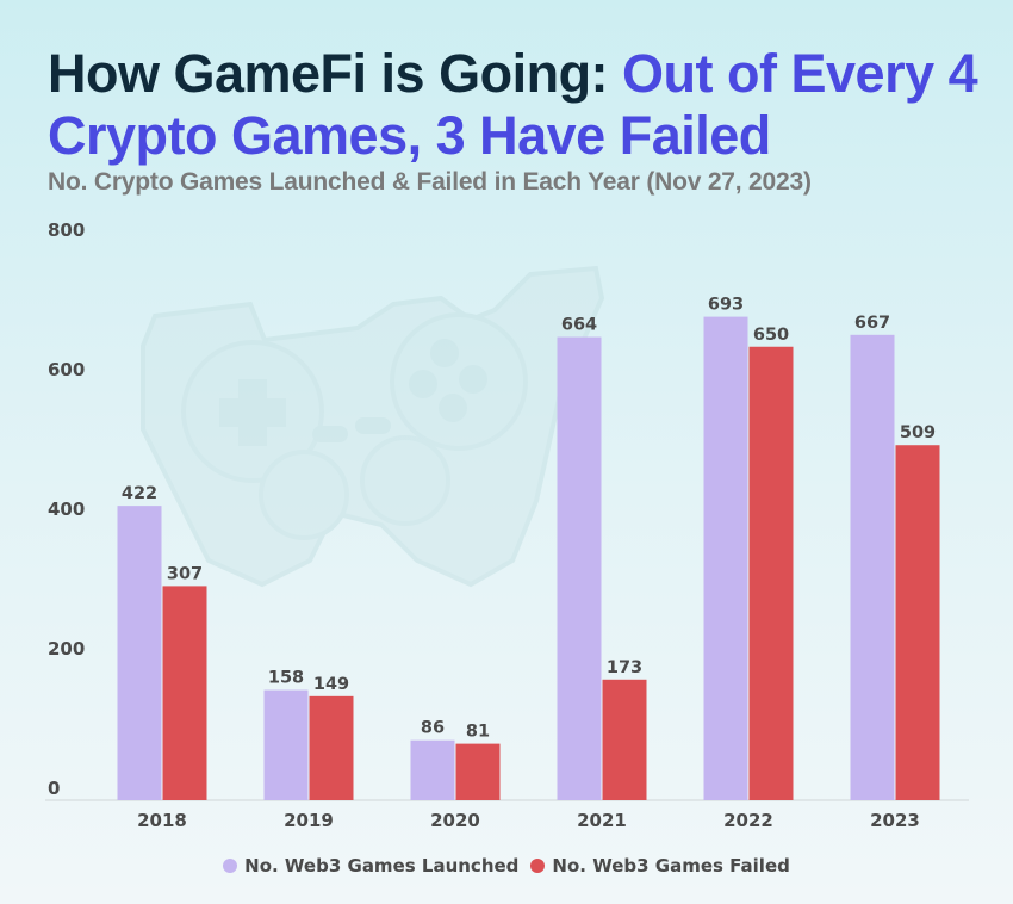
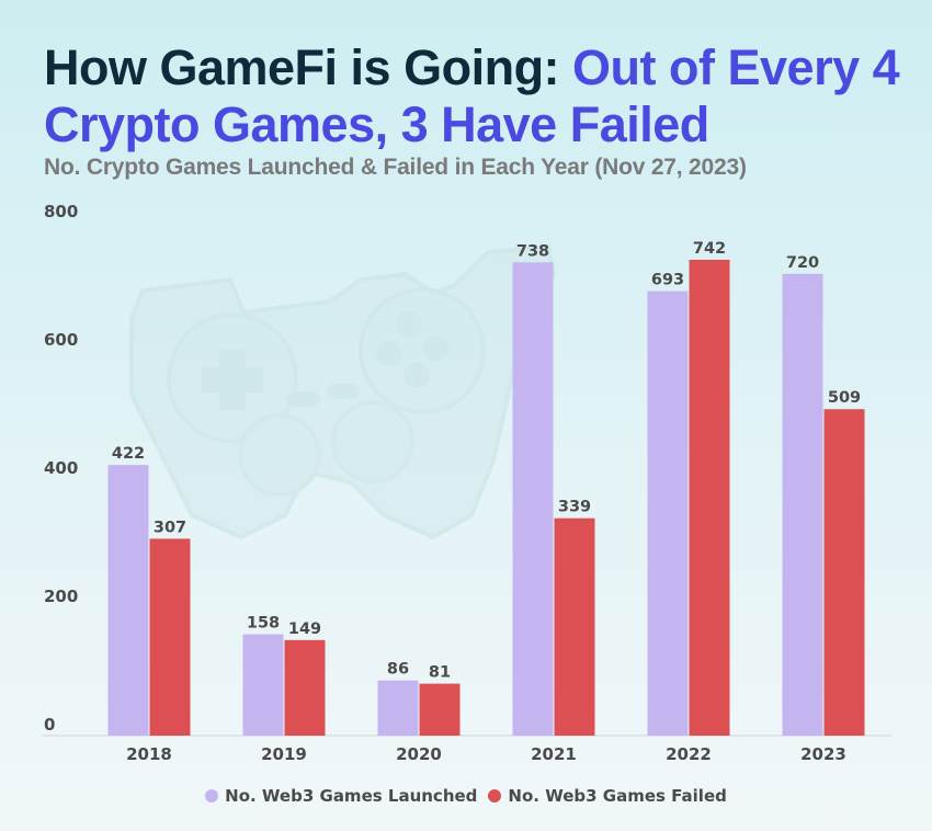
No. Web3 Games Launched/2021: 664 -> 738
No. Web3 Games Failed/2021: 173 -> 339
No. Web3 Games Failed/2022: 650 -> 742
No. Web3 Games Launched/2023: 667 -> 720
